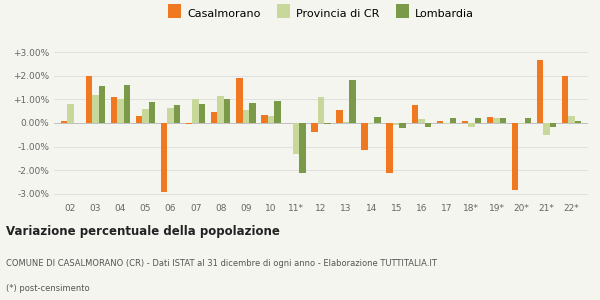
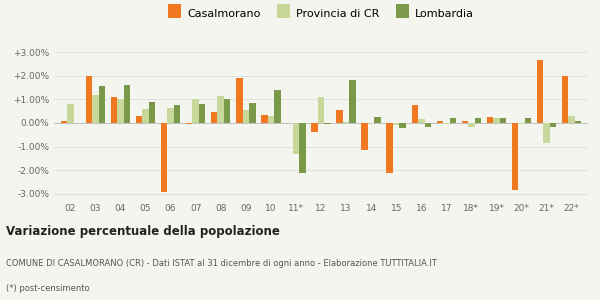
Lombardia/10: 0.95% -> 1.40%
Provincia di CR/21*: -0.50% -> -0.85%
